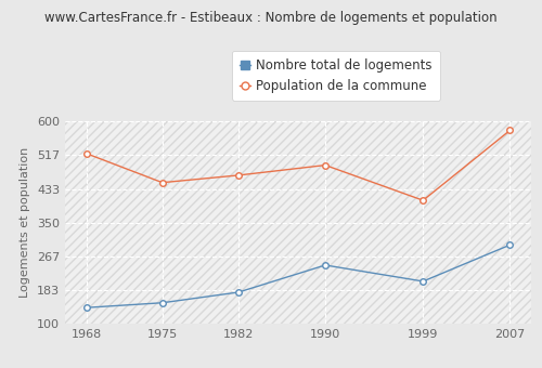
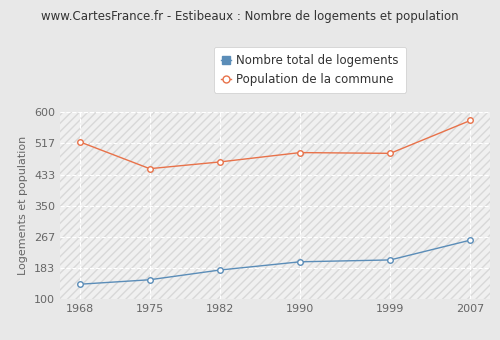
Nombre total de logements/1990: 245 -> 200
Population de la commune/1999: 405 -> 490
Nombre total de logements/2007: 295 -> 258
